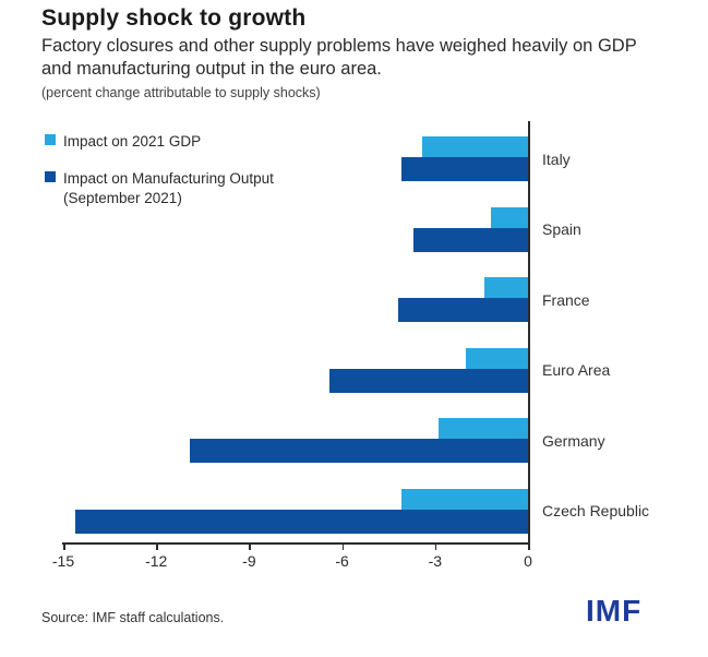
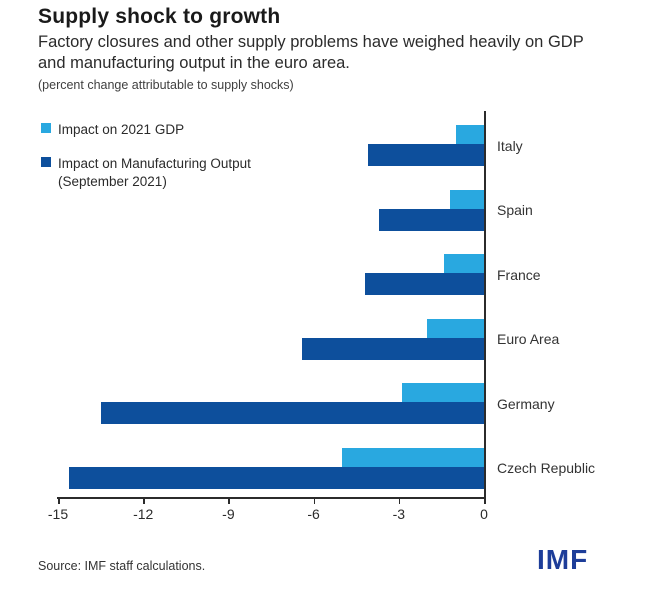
Impact on 2021 GDP/Italy: -3.4 -> -1.0
Impact on Manufacturing Output (September 2021)/Germany: -10.9 -> -13.5
Impact on 2021 GDP/Czech Republic: -4.1 -> -5.0
